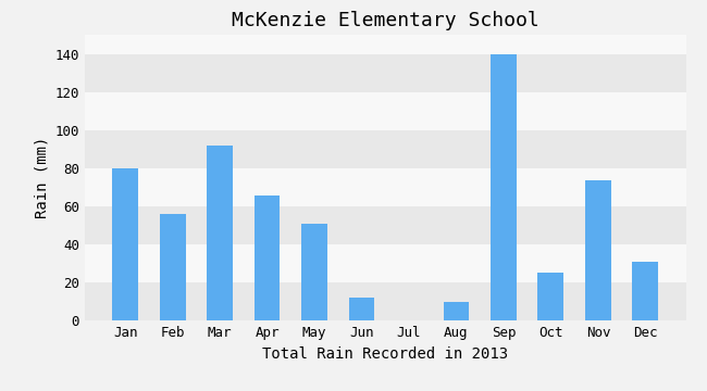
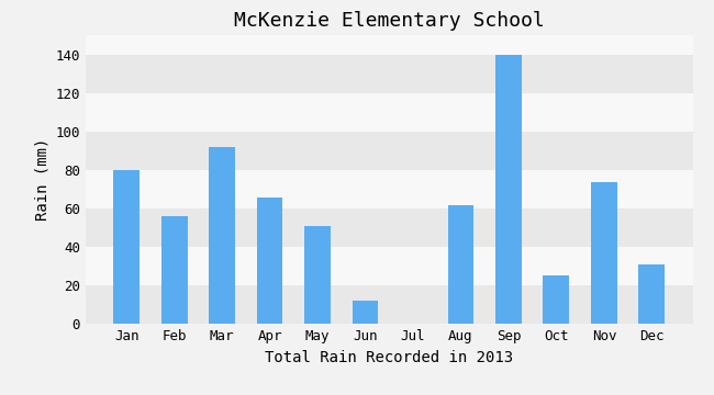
Aug: 10 -> 62
